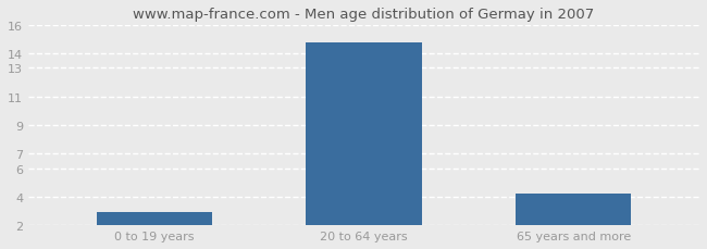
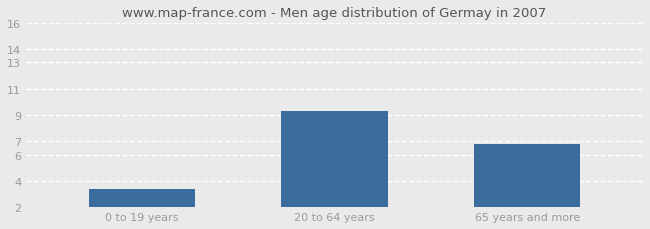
0 to 19 years: 2.9 -> 3.4
20 to 64 years: 14.8 -> 9.3
65 years and more: 4.2 -> 6.8
